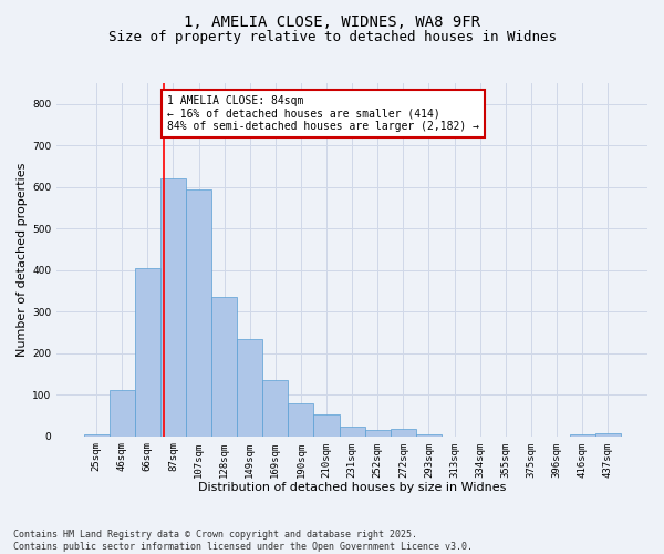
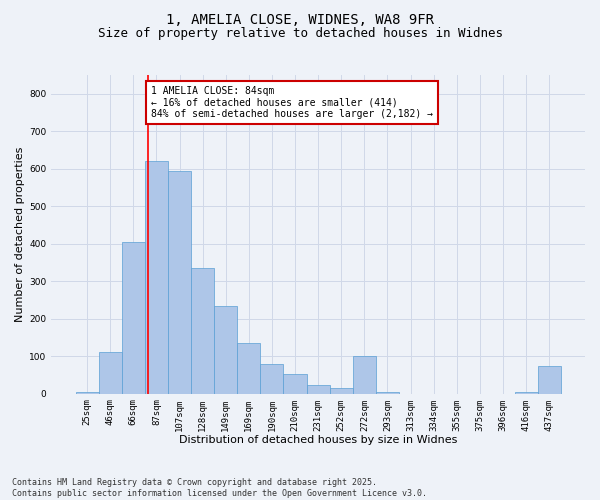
272sqm: 18 -> 100
437sqm: 8 -> 75
